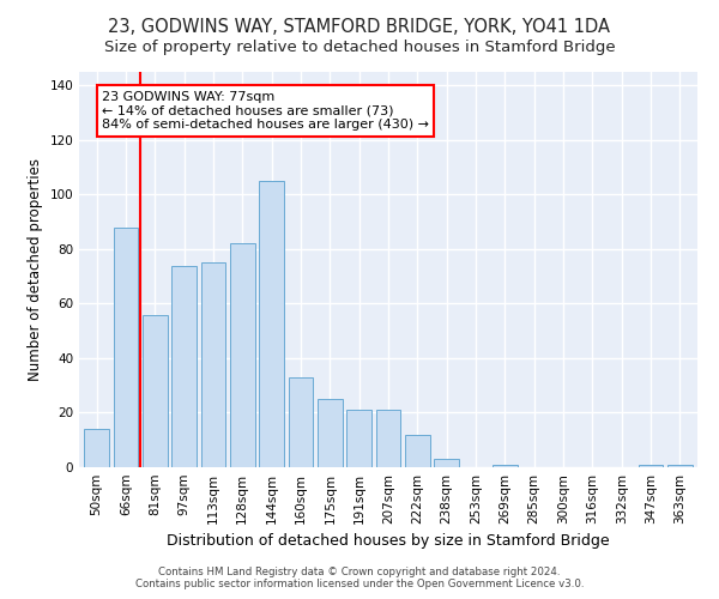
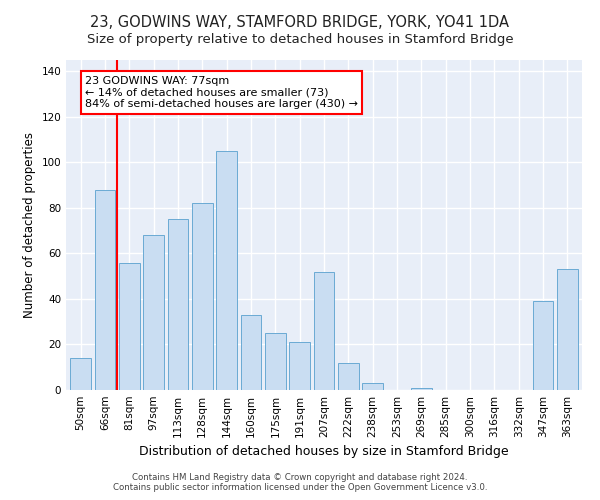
97sqm: 74 -> 68
207sqm: 21 -> 52
347sqm: 1 -> 39
363sqm: 1 -> 53
